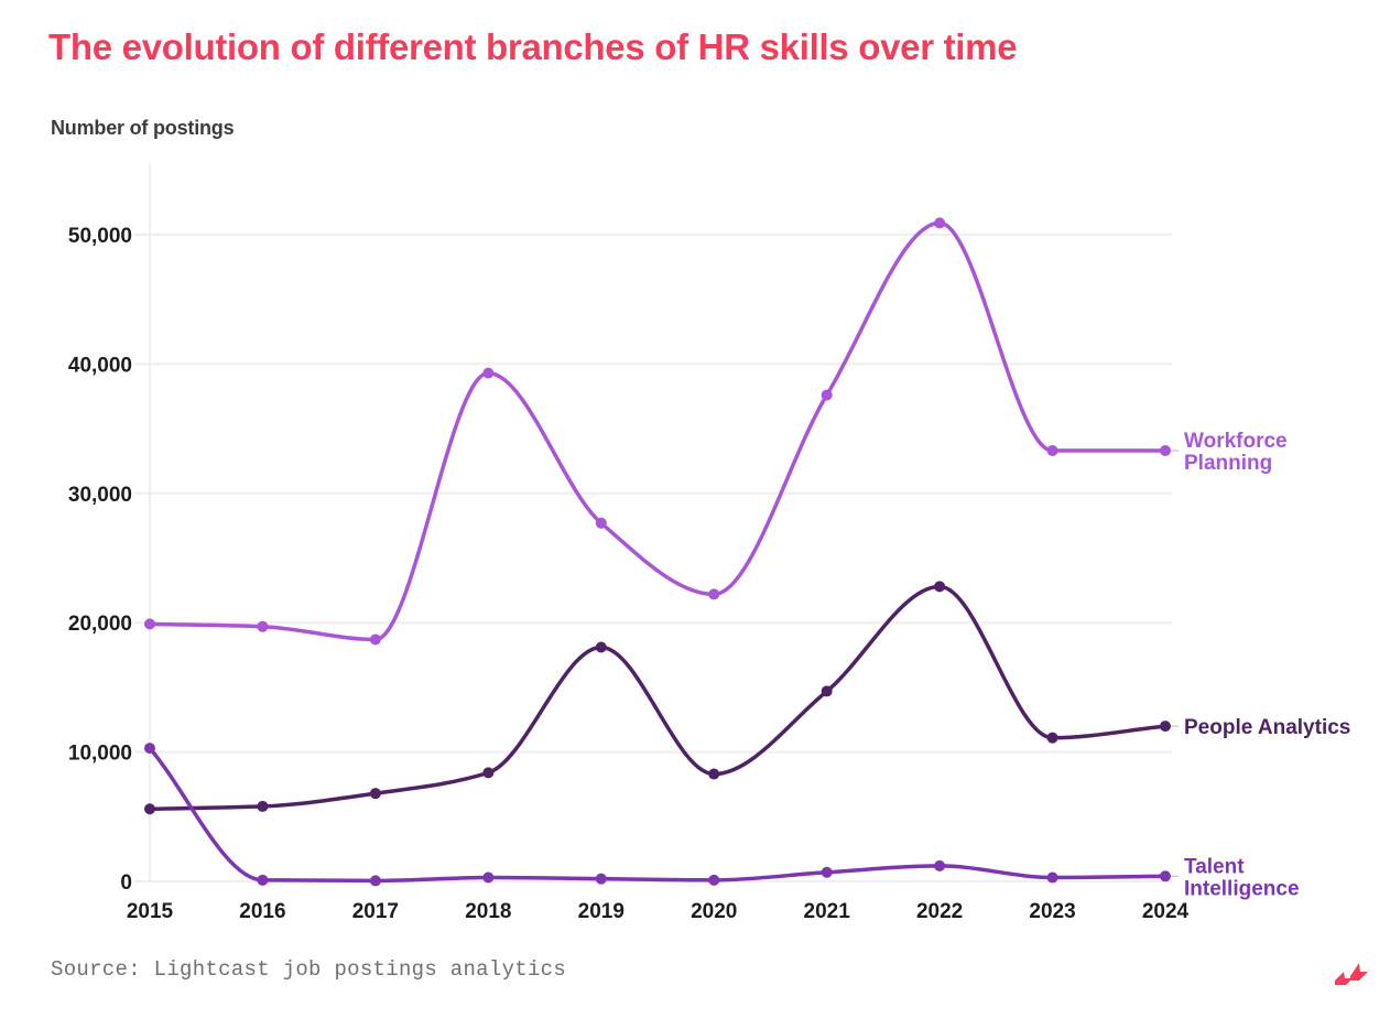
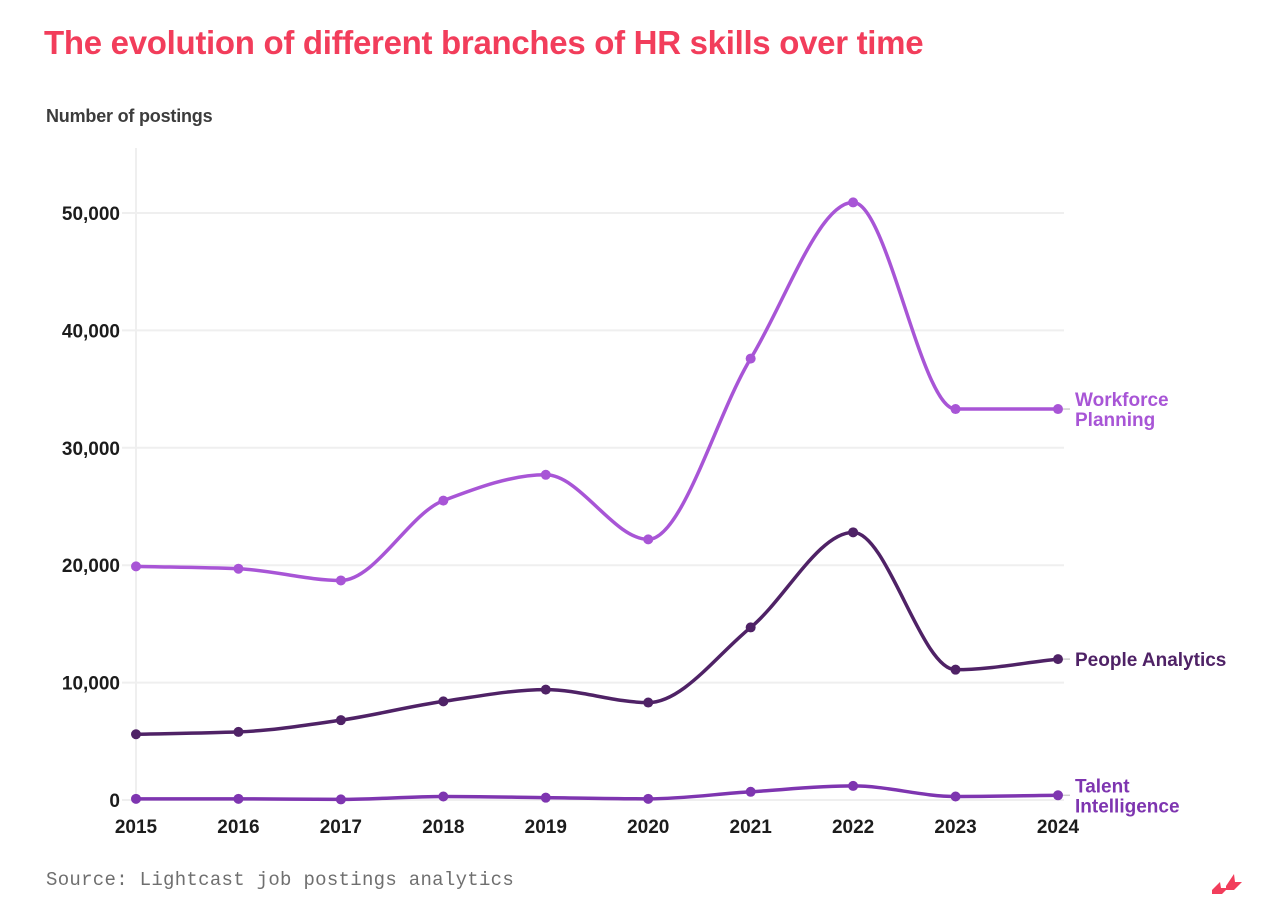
Talent Intelligence/2015: 10300 -> 100
Workforce Planning/2018: 39300 -> 25500
People Analytics/2019: 18100 -> 9400
